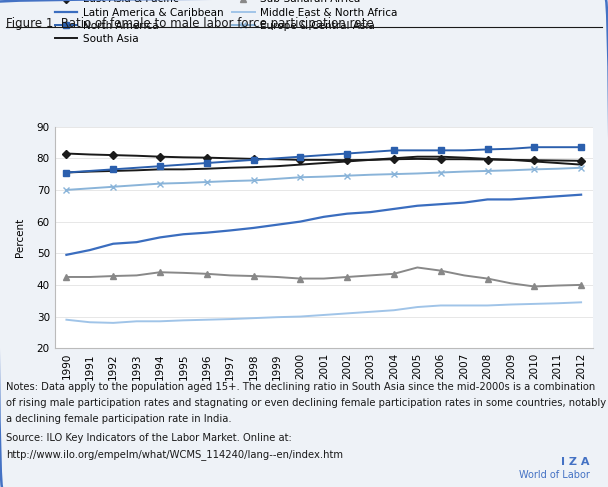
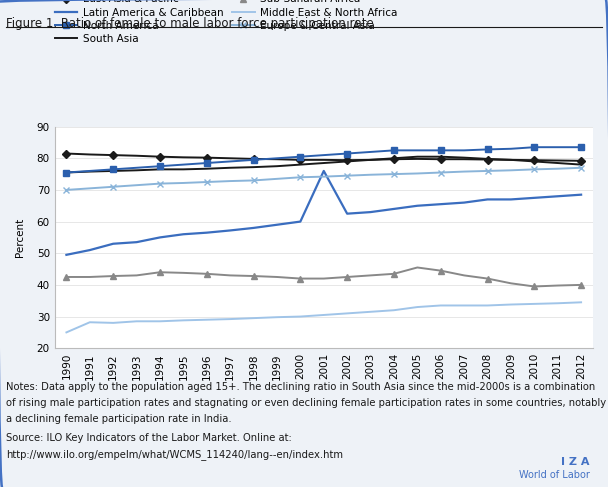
Middle East & North Africa/1990: 29.0 -> 25.0
Latin America & Caribbean/2001: 61.5 -> 76.0
